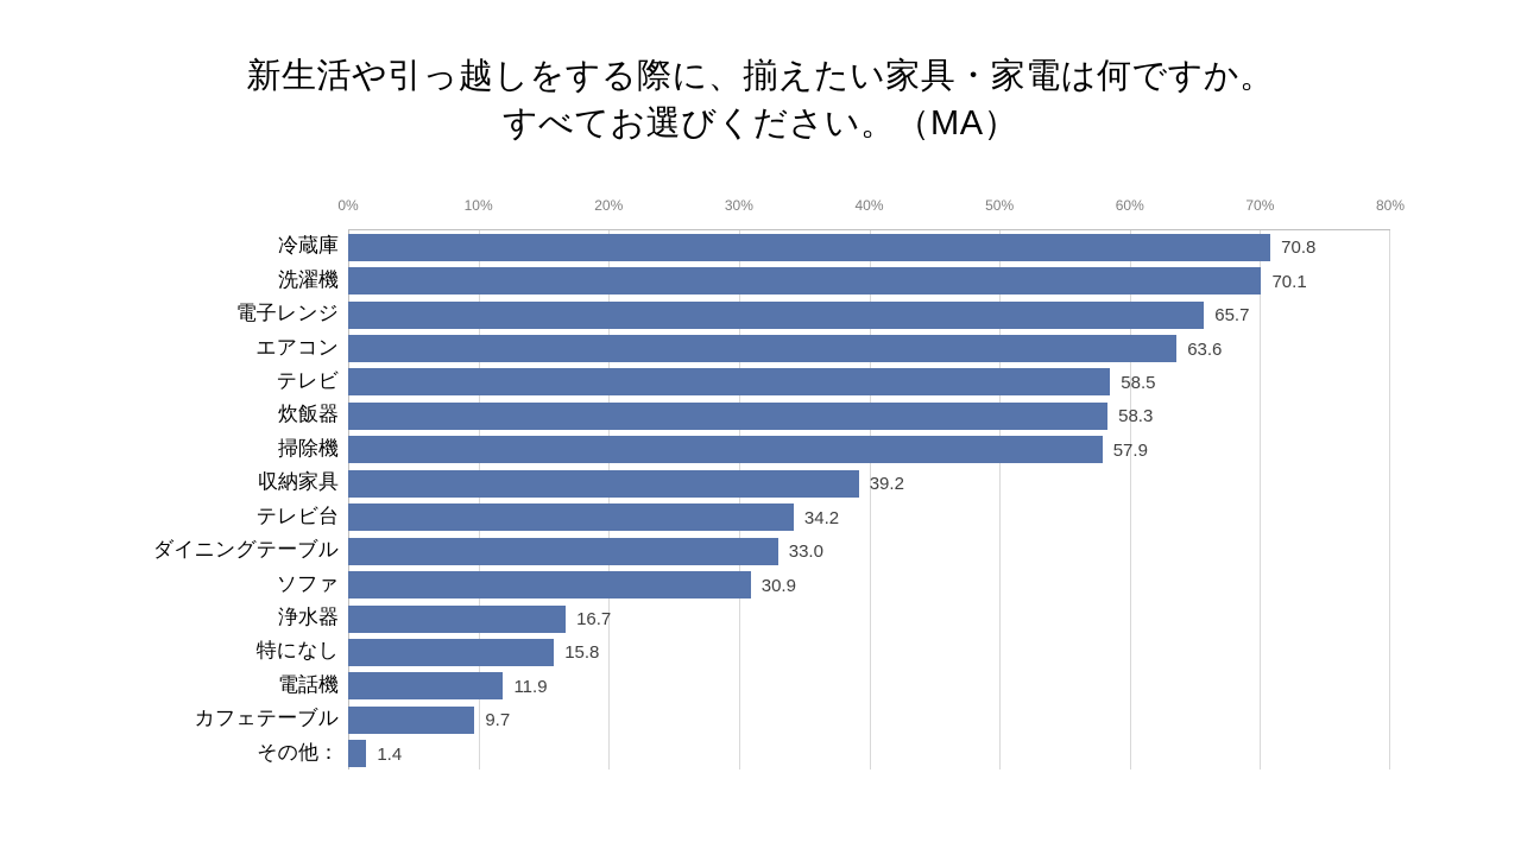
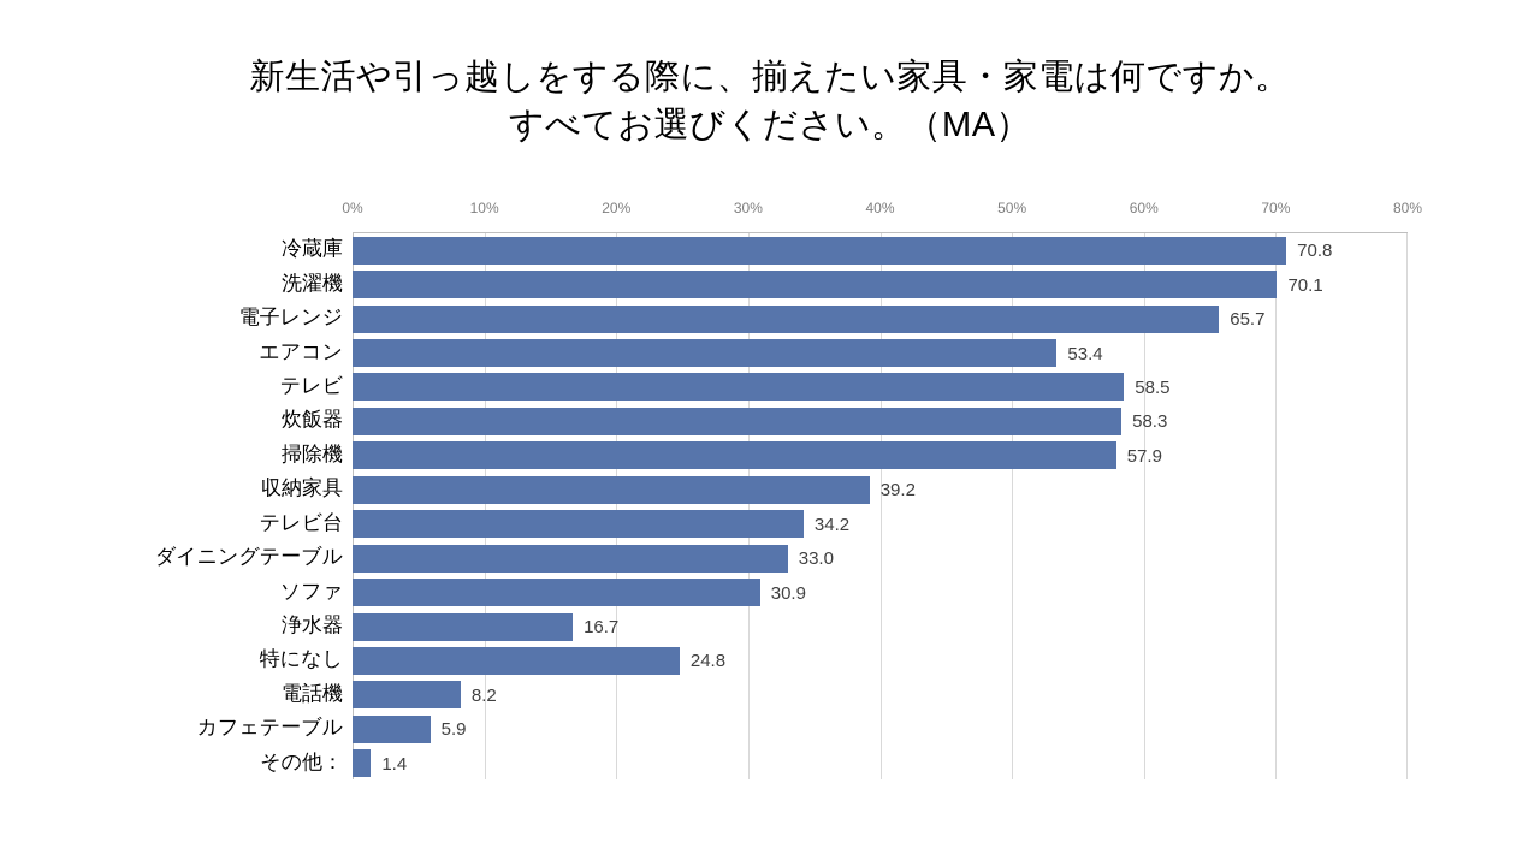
エアコン: 63.6 -> 53.4
特になし: 15.8 -> 24.8
電話機: 11.9 -> 8.2
カフェテーブル: 9.7 -> 5.9
